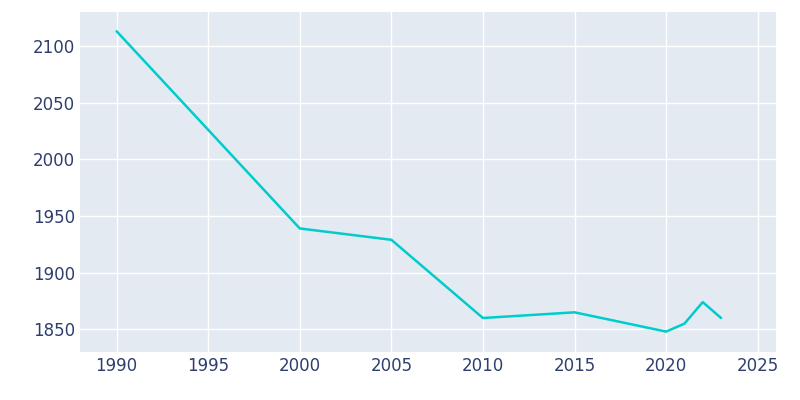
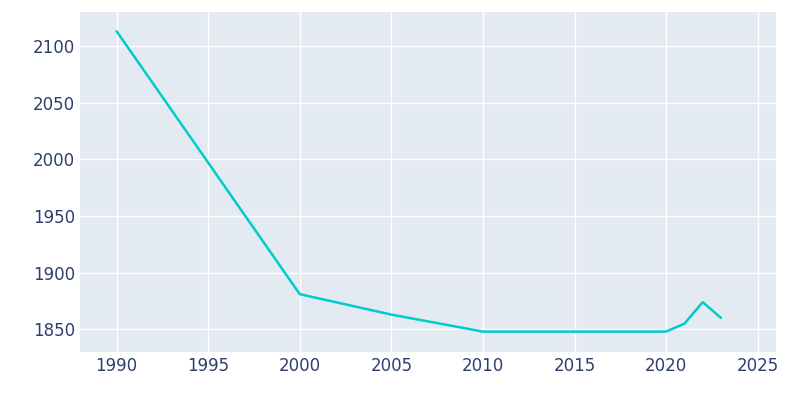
2000: 1939 -> 1881
2005: 1929 -> 1863
2010: 1860 -> 1848
2015: 1865 -> 1848
